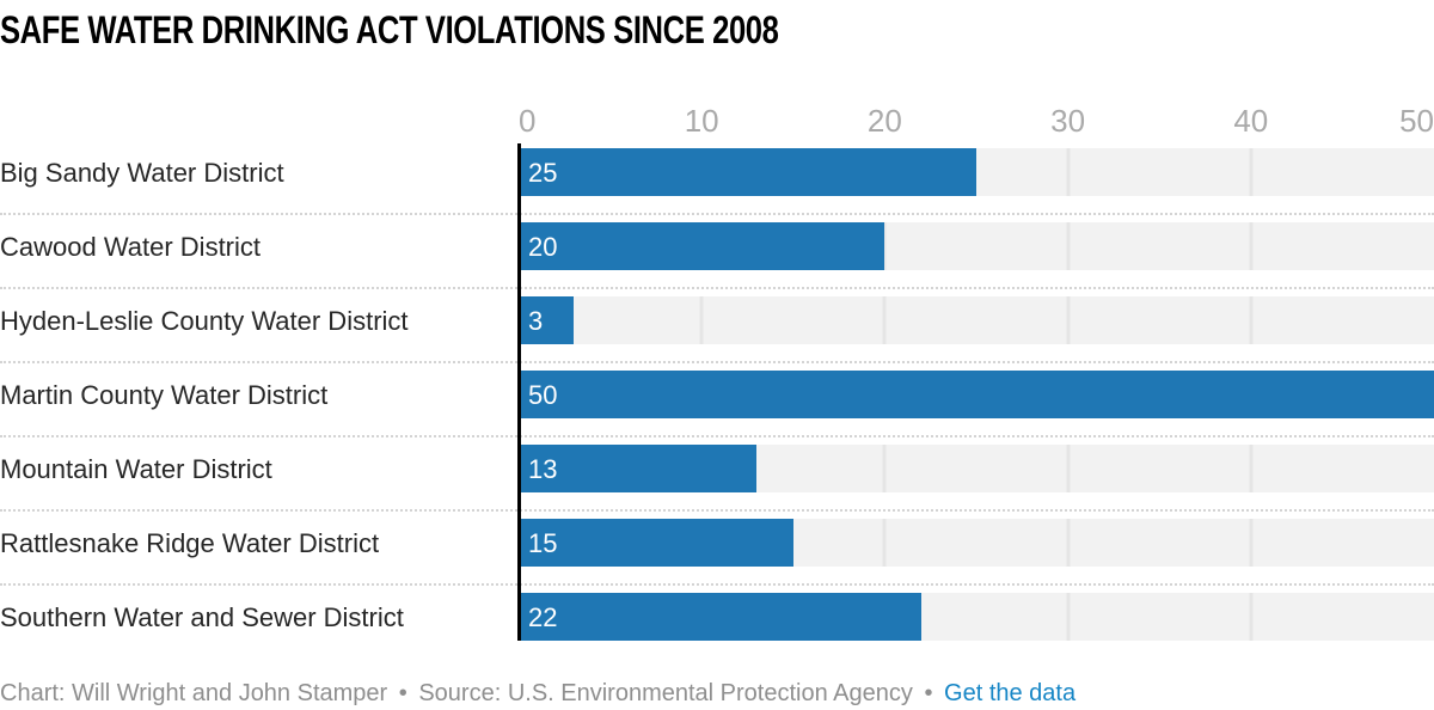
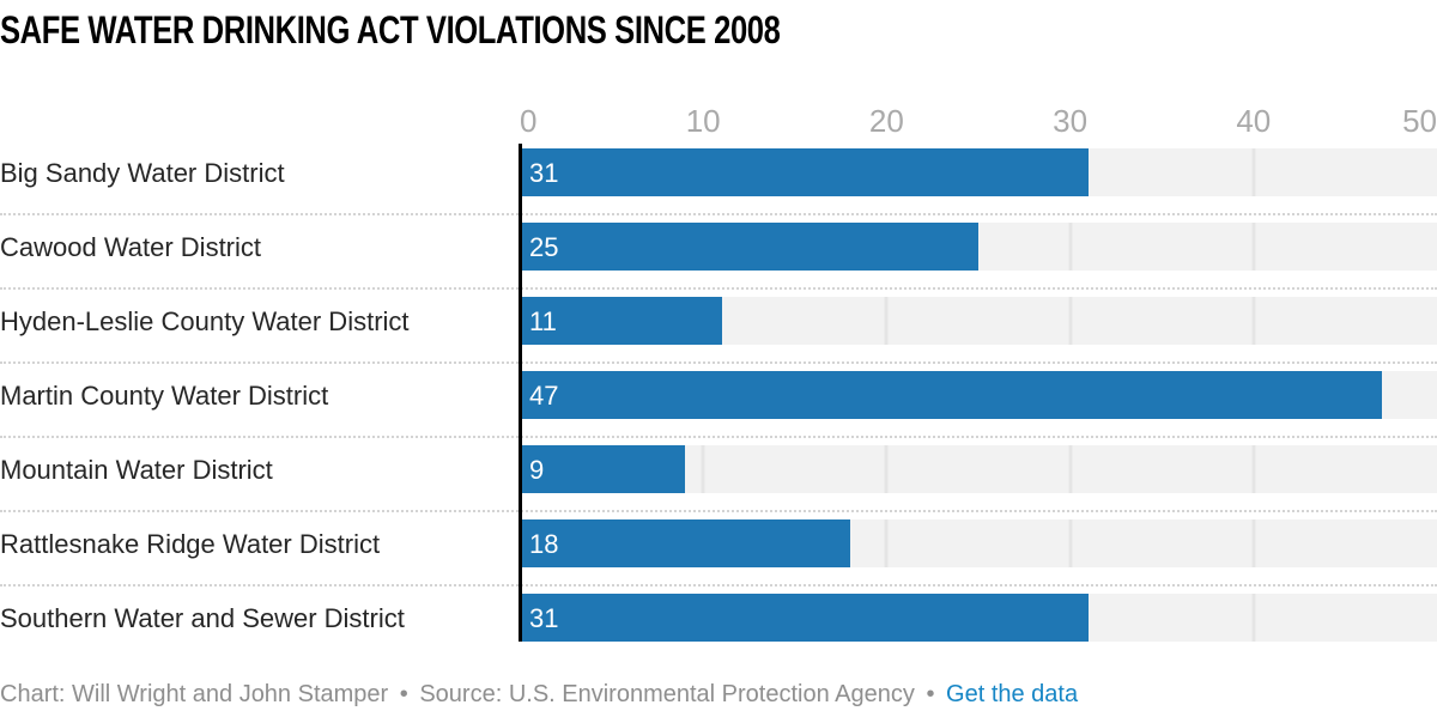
Big Sandy Water District: 25 -> 31
Cawood Water District: 20 -> 25
Hyden-Leslie County Water District: 3 -> 11
Martin County Water District: 50 -> 47
Mountain Water District: 13 -> 9
Rattlesnake Ridge Water District: 15 -> 18
Southern Water and Sewer District: 22 -> 31
